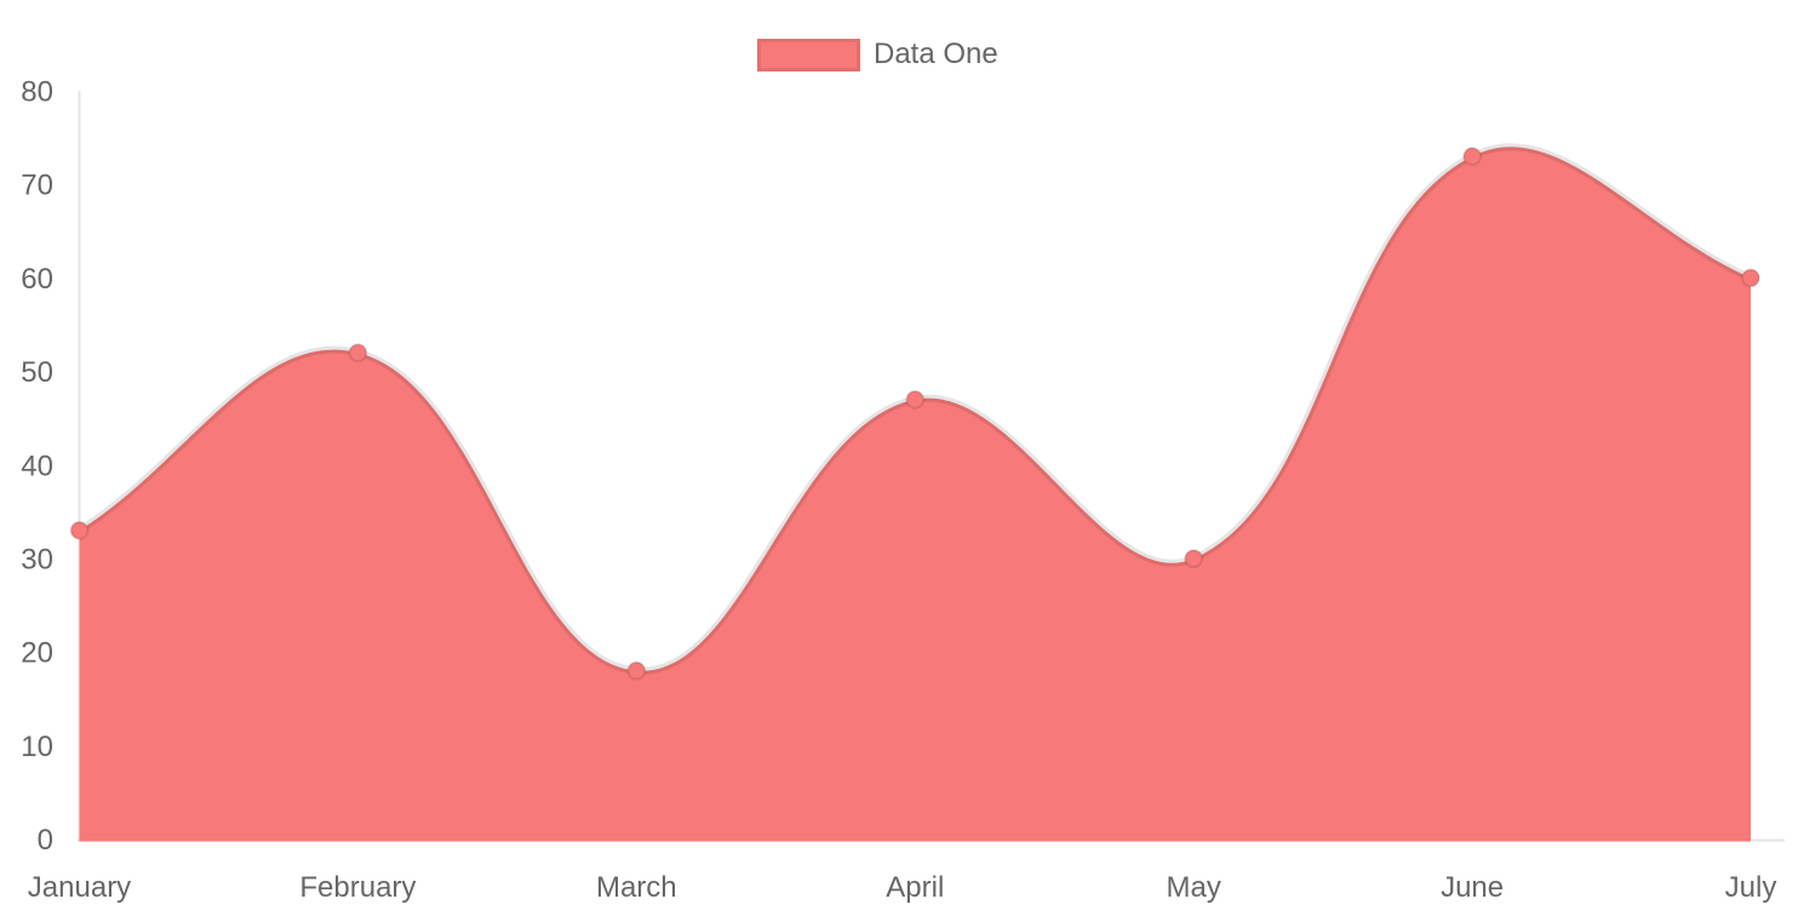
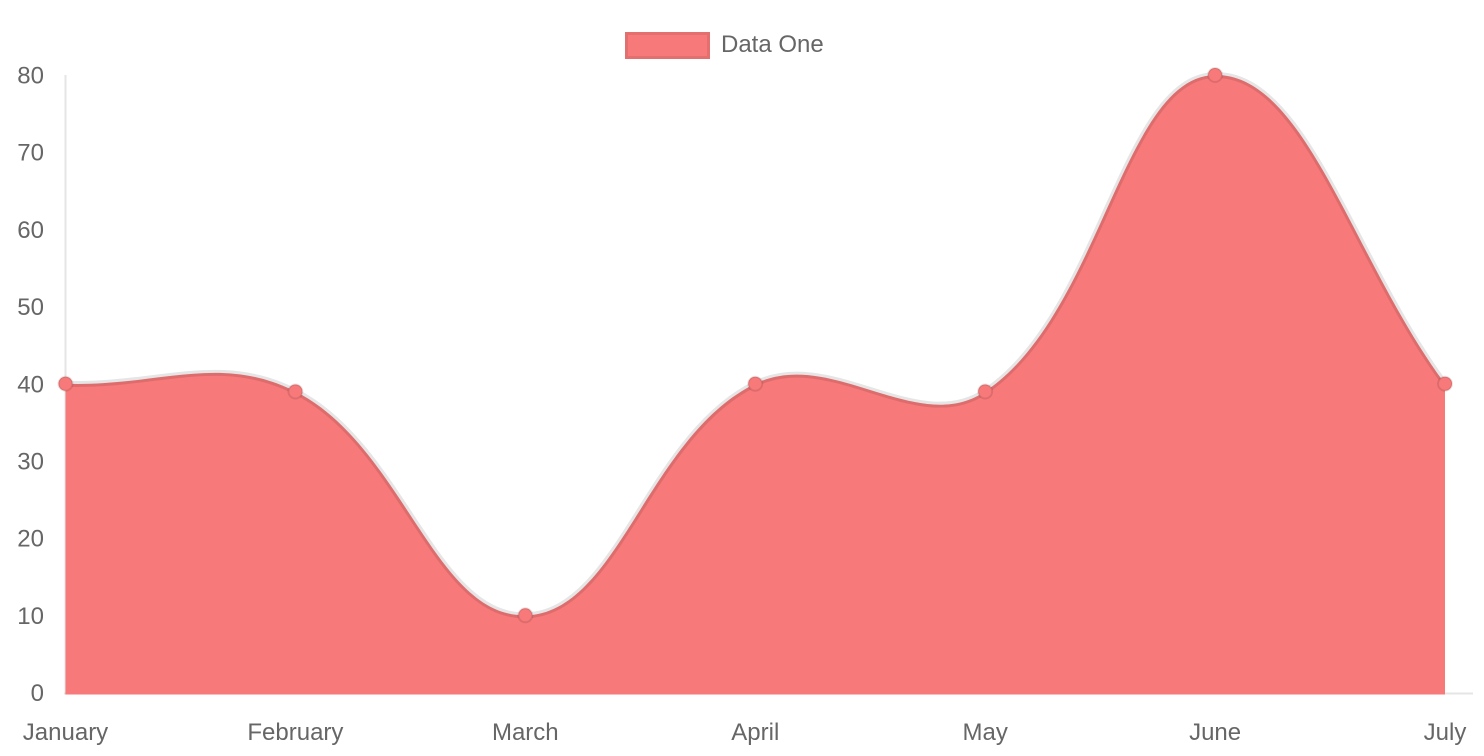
January: 33 -> 40
February: 52 -> 39
March: 18 -> 10
April: 47 -> 40
May: 30 -> 39
June: 73 -> 80
July: 60 -> 40
